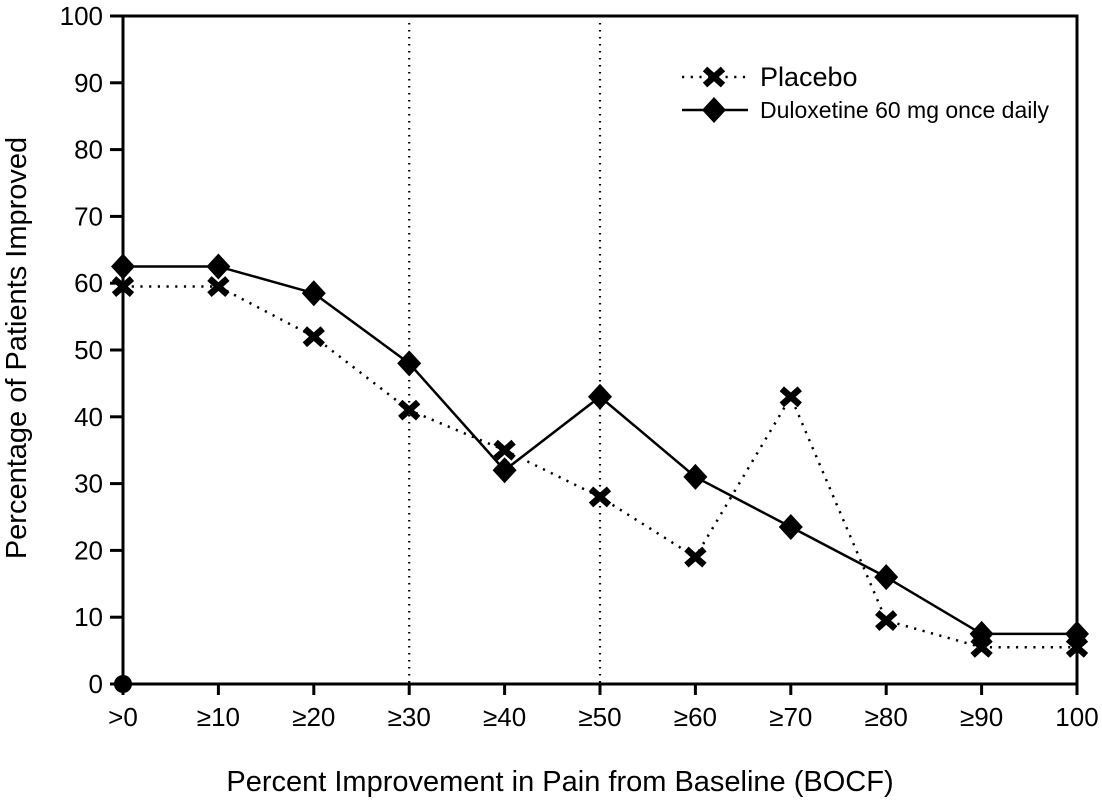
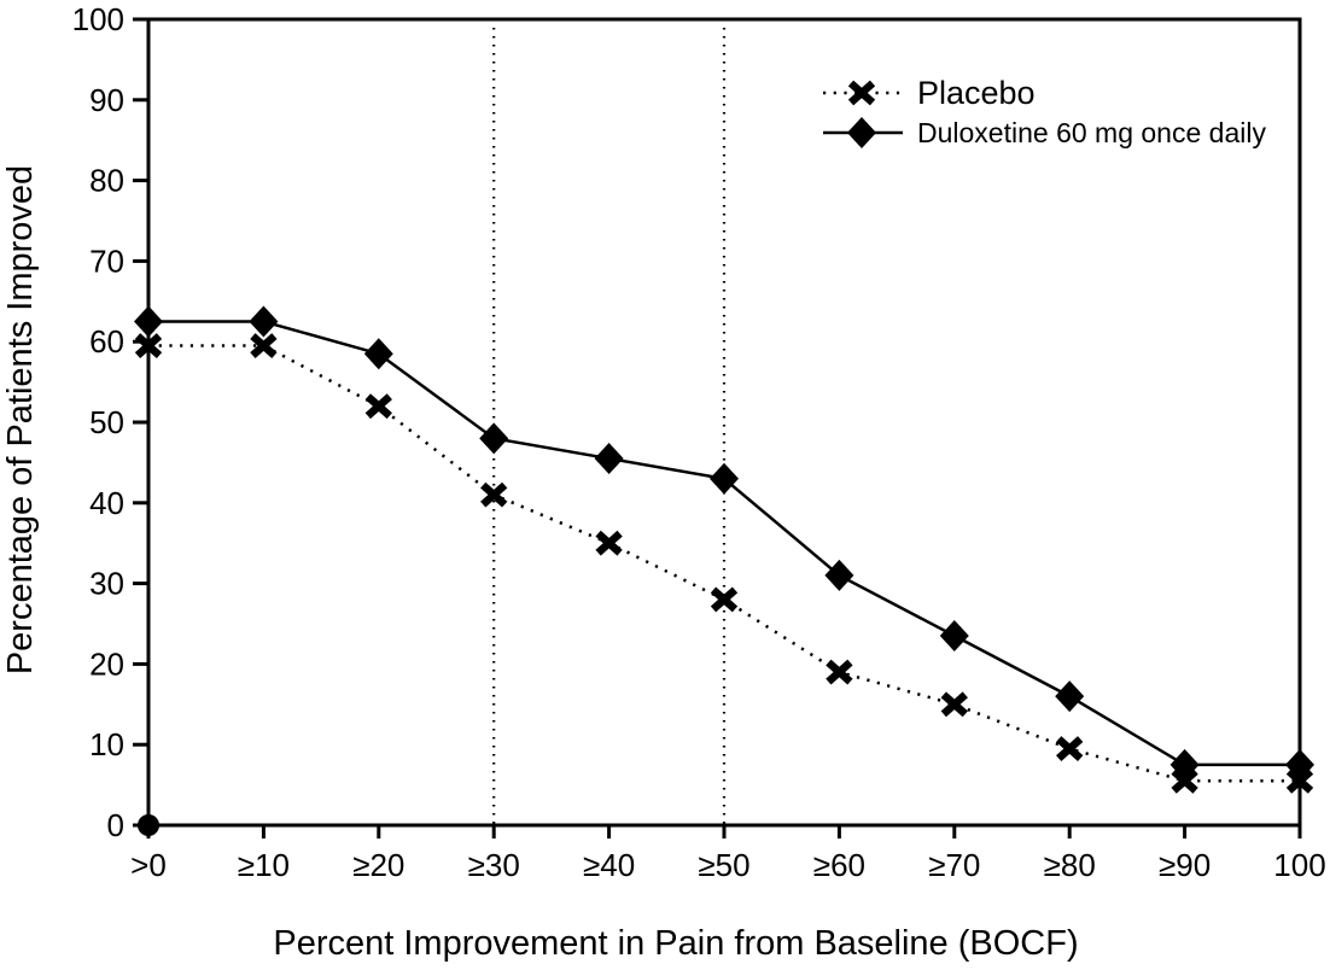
Duloxetine 60 mg once daily/≥40: 32 -> 46
Placebo/≥70: 43 -> 15
